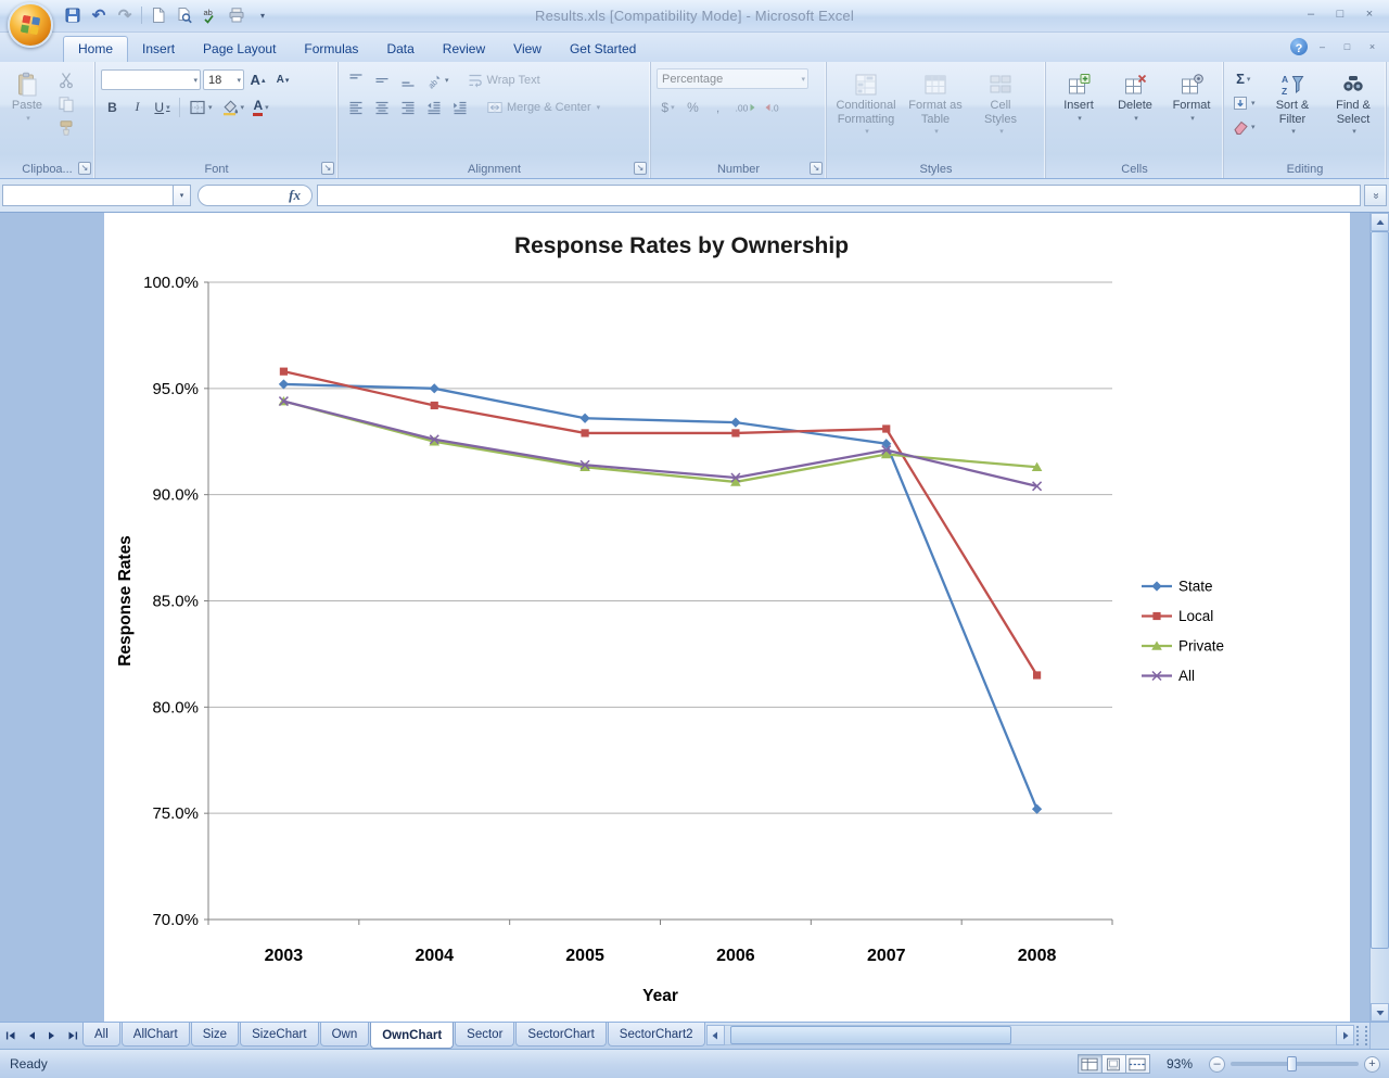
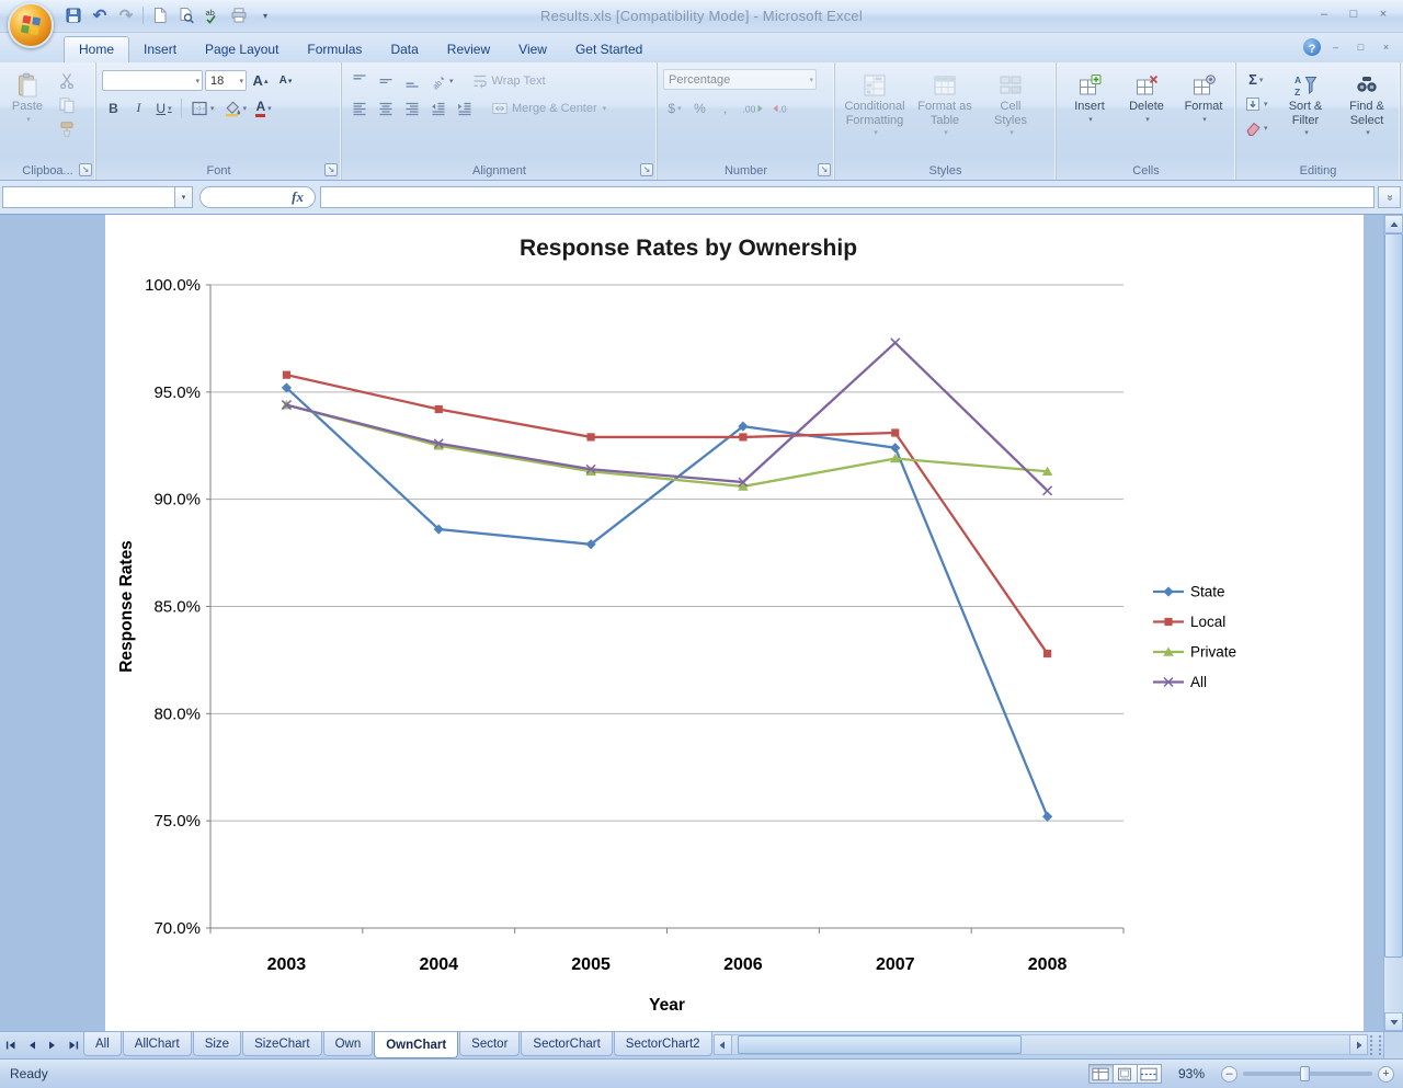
State/2004: 95.0% -> 88.6%
State/2005: 93.6% -> 87.9%
All/2007: 92.1% -> 97.3%
Local/2008: 81.5% -> 82.8%
